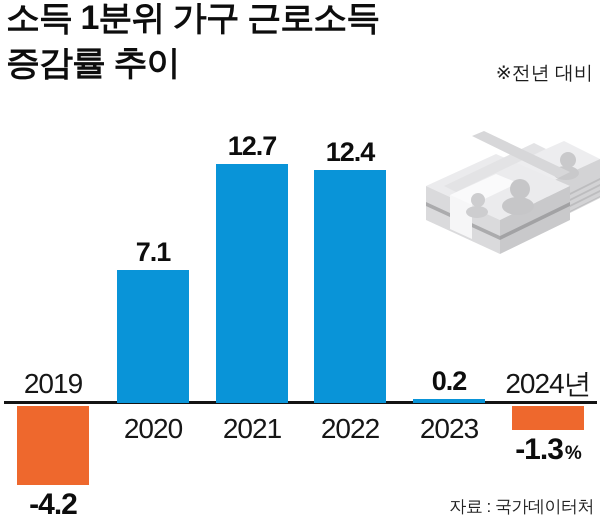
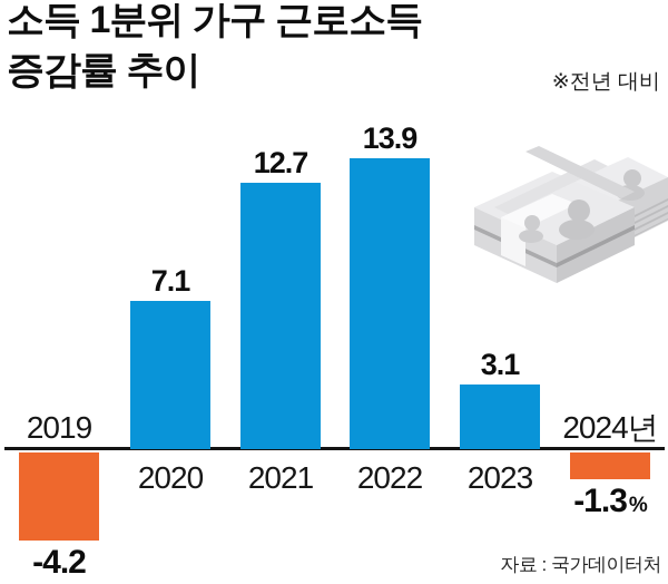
2022: 12.4 -> 13.9
2023: 0.2 -> 3.1
